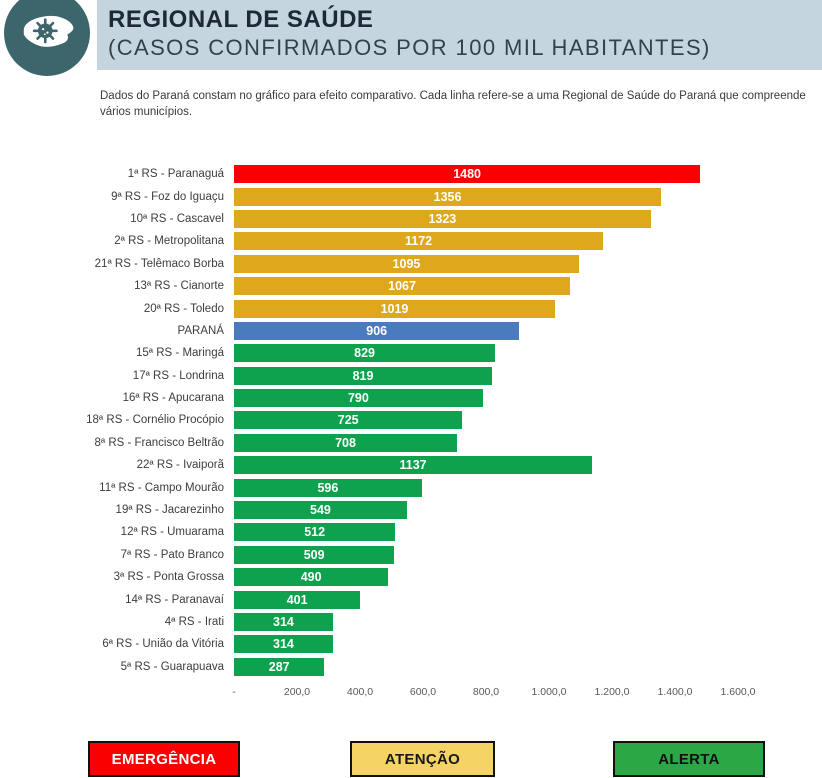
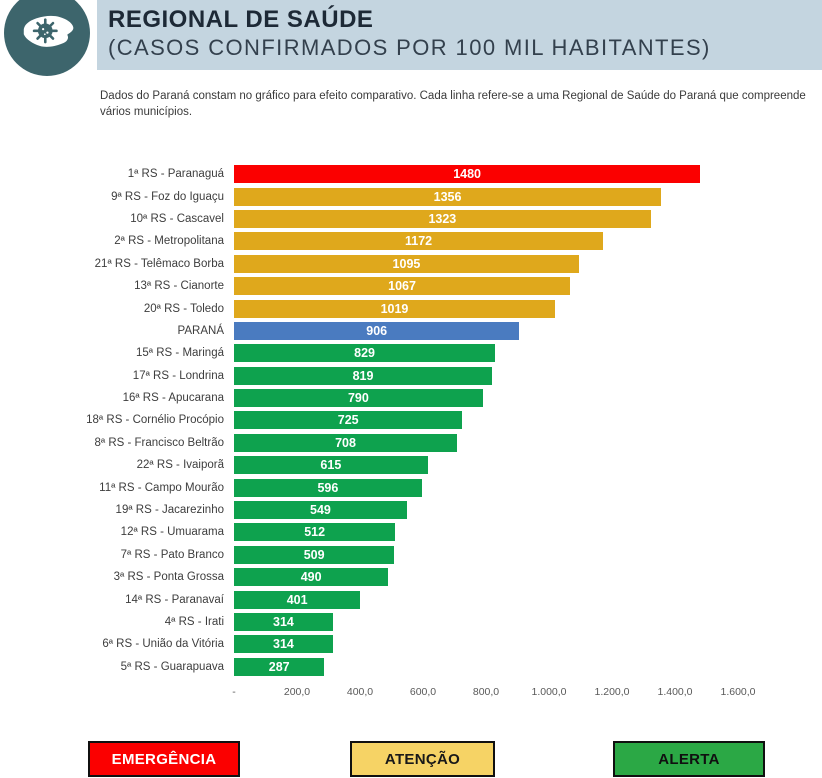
22ª RS - Ivaiporã: 1137 -> 615
